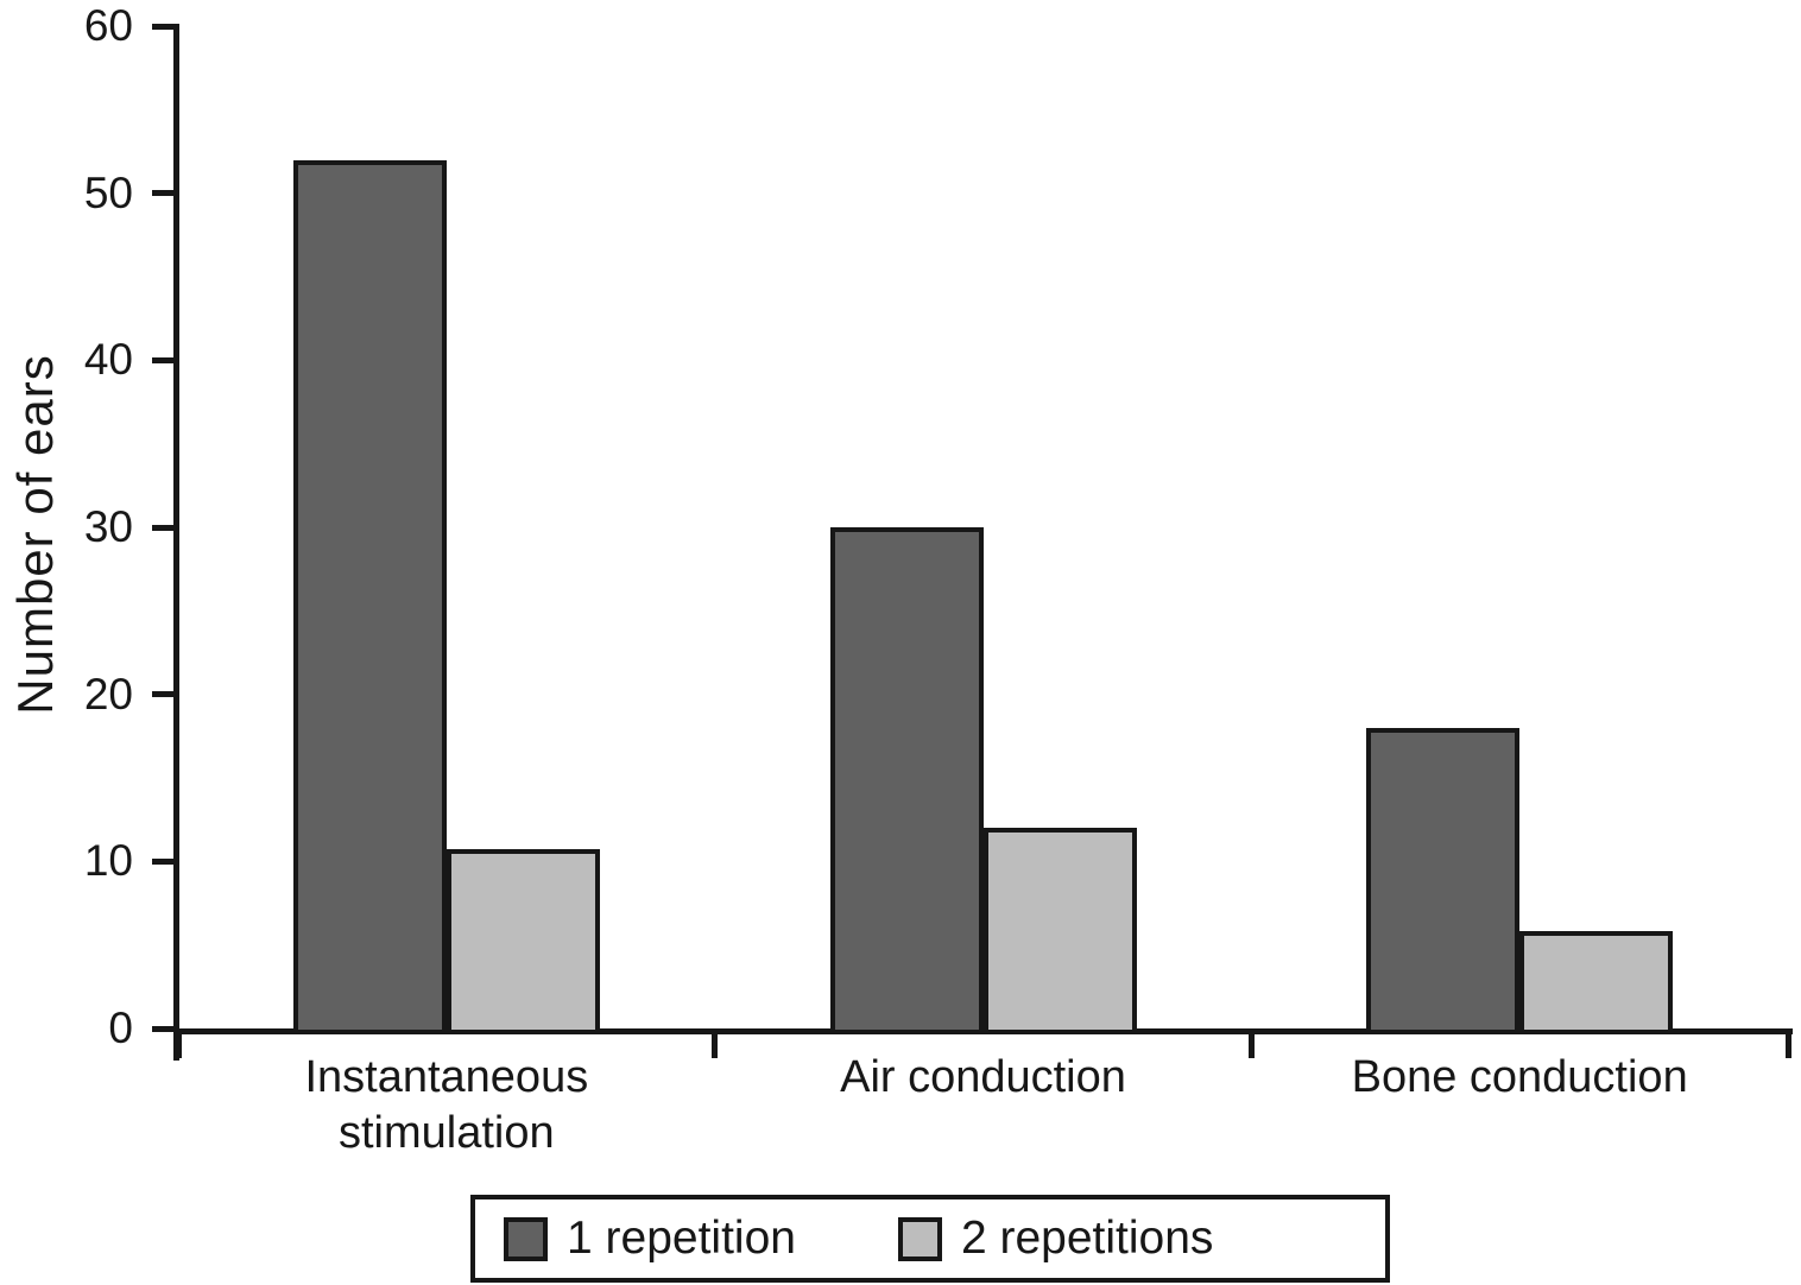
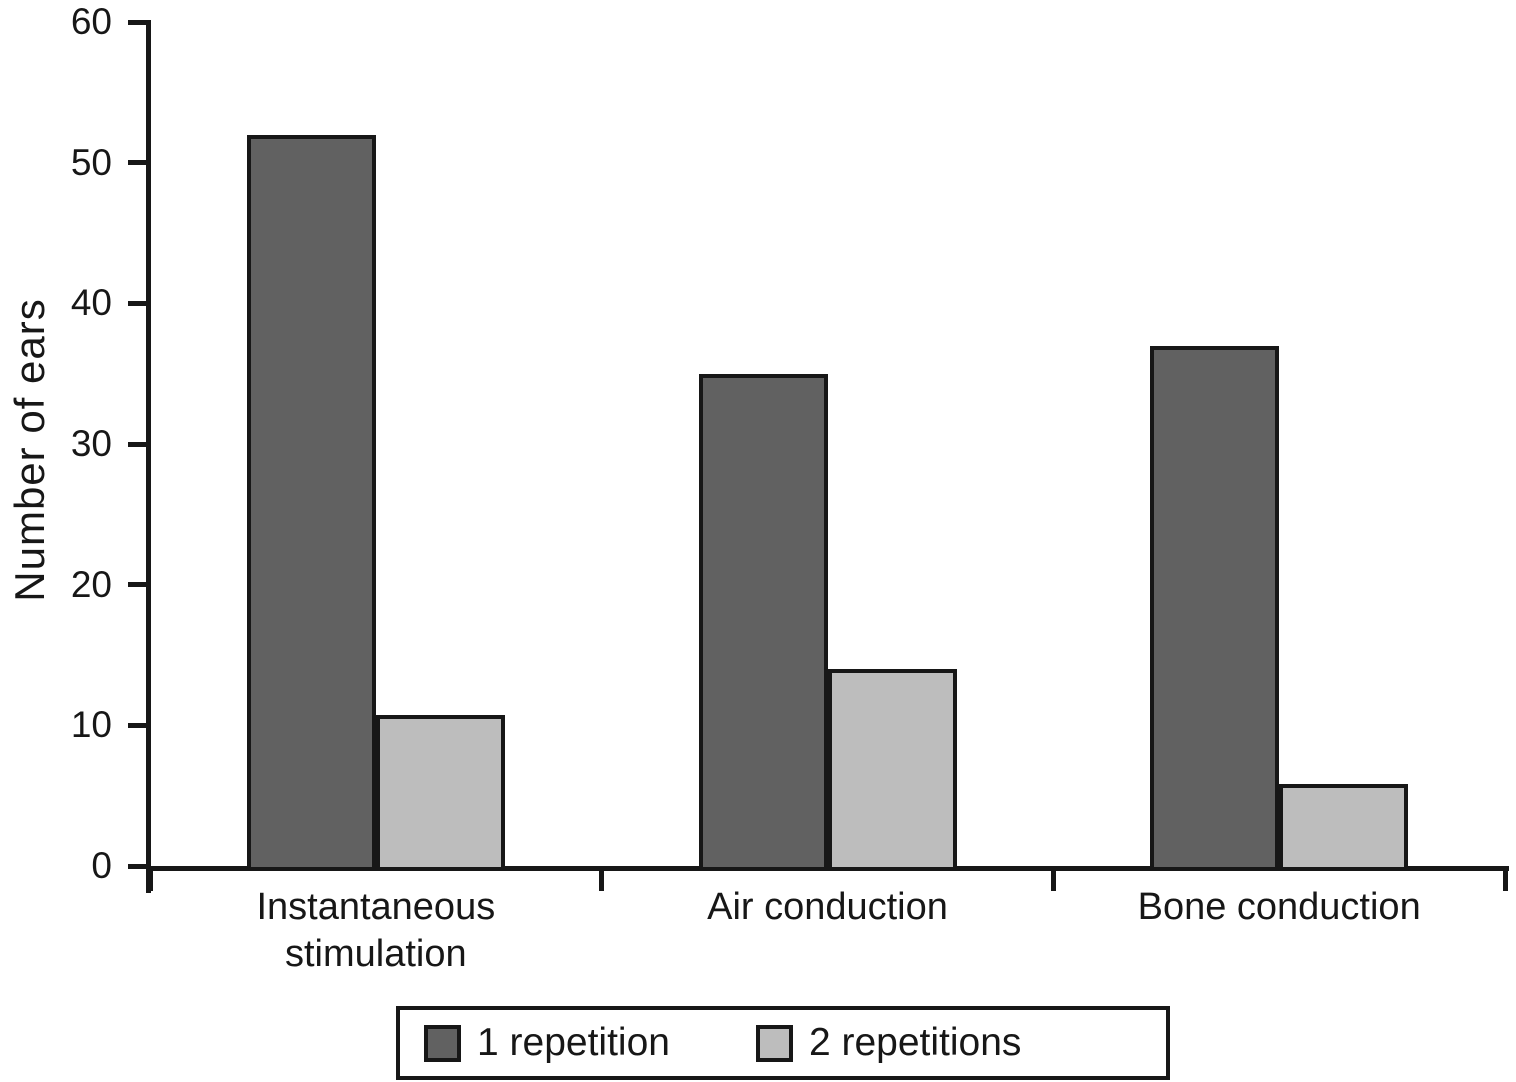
1 repetition/Air conduction: 30 -> 35
2 repetitions/Air conduction: 12.0 -> 14.0
1 repetition/Bone conduction: 18 -> 37
